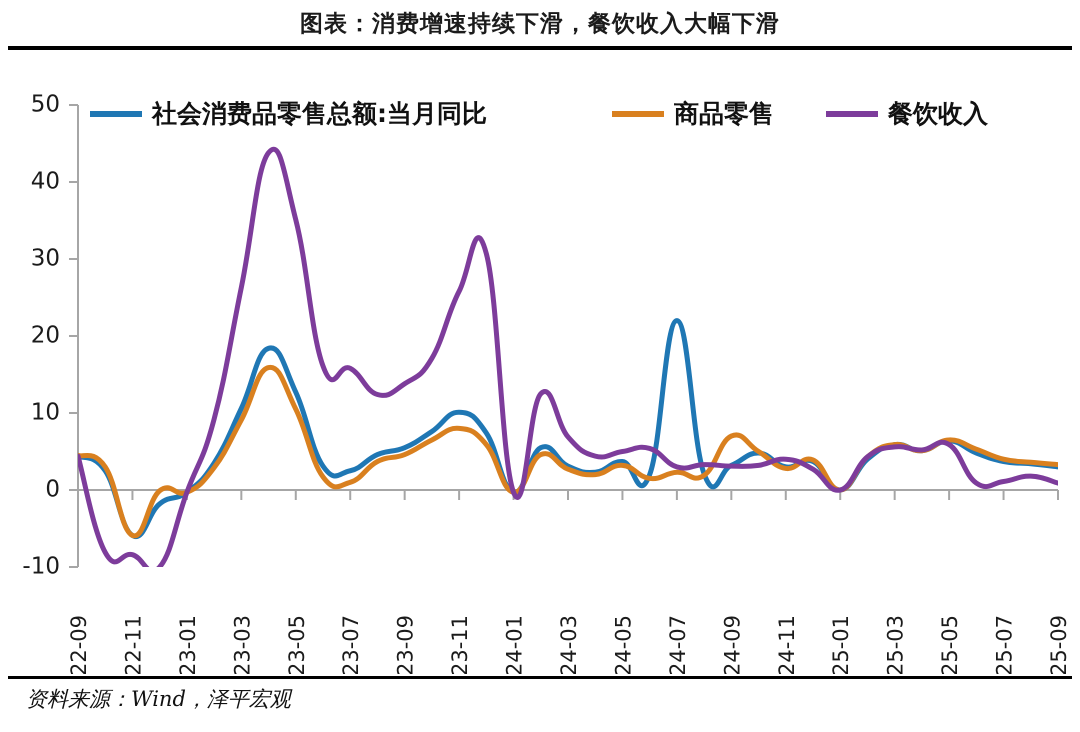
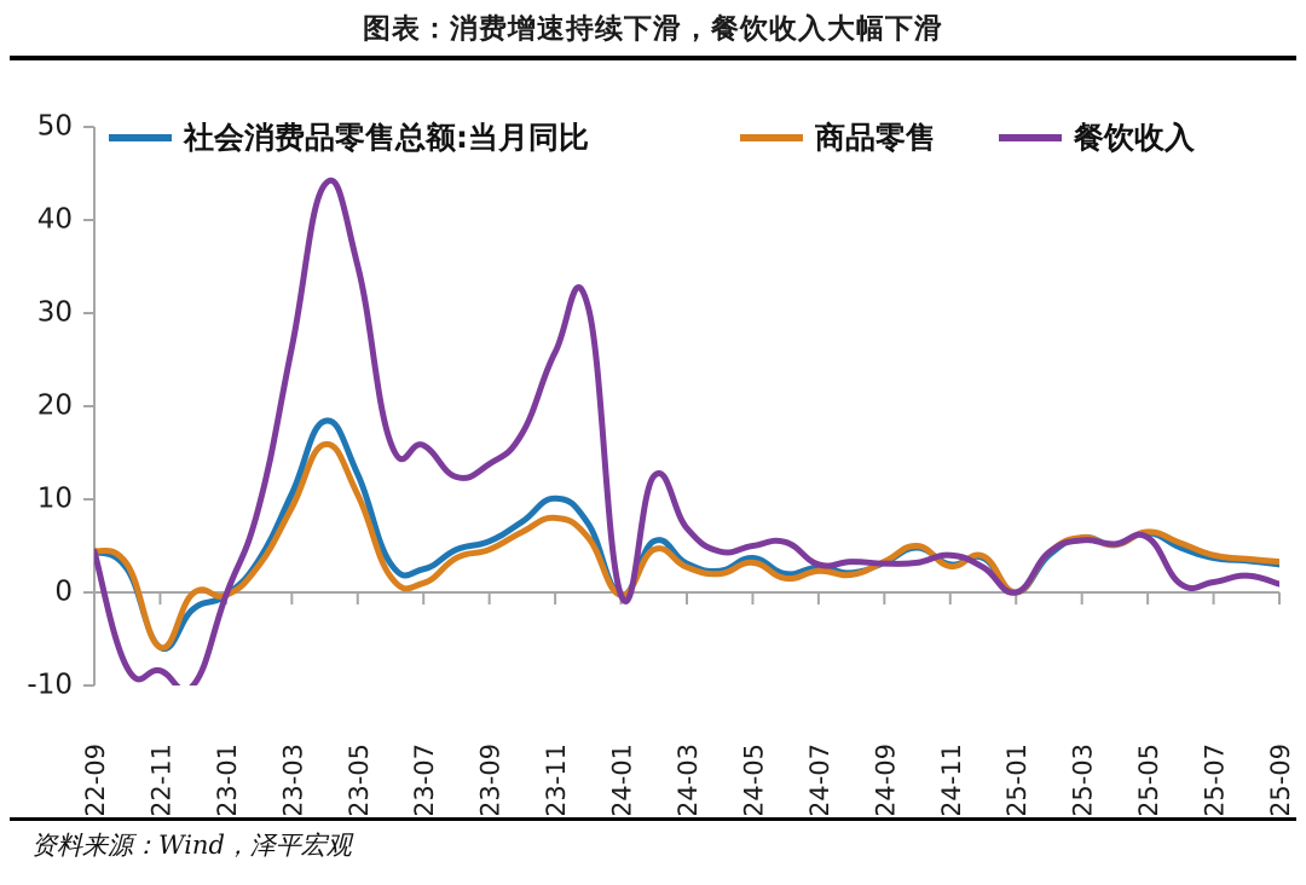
社会消费品零售总额:当月同比/2024-07: 22 -> 3
商品零售/2024-09: 7 -> 3
